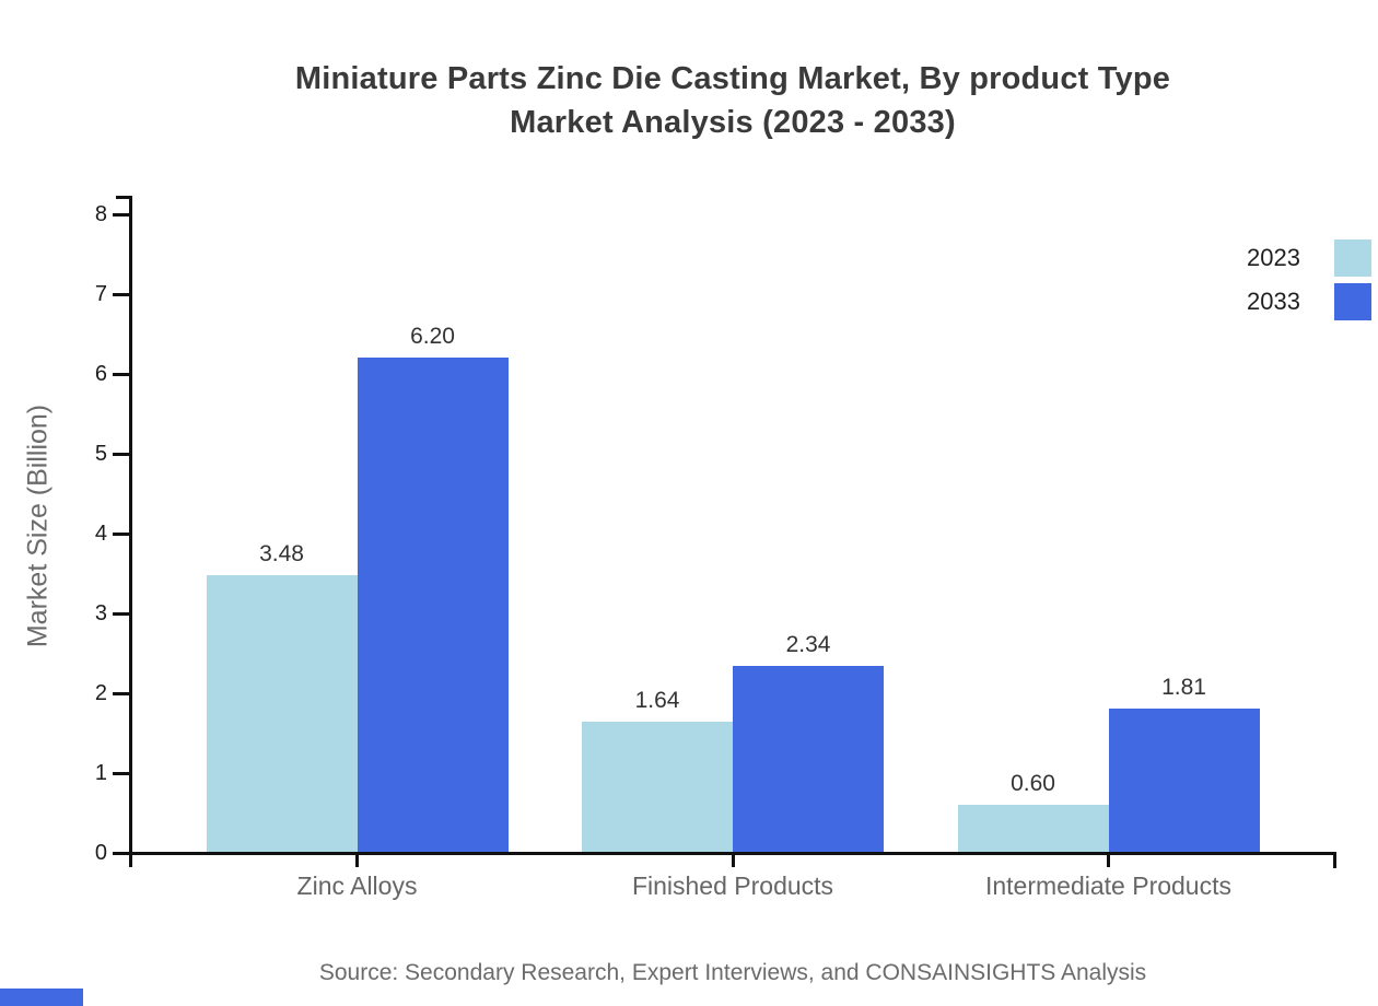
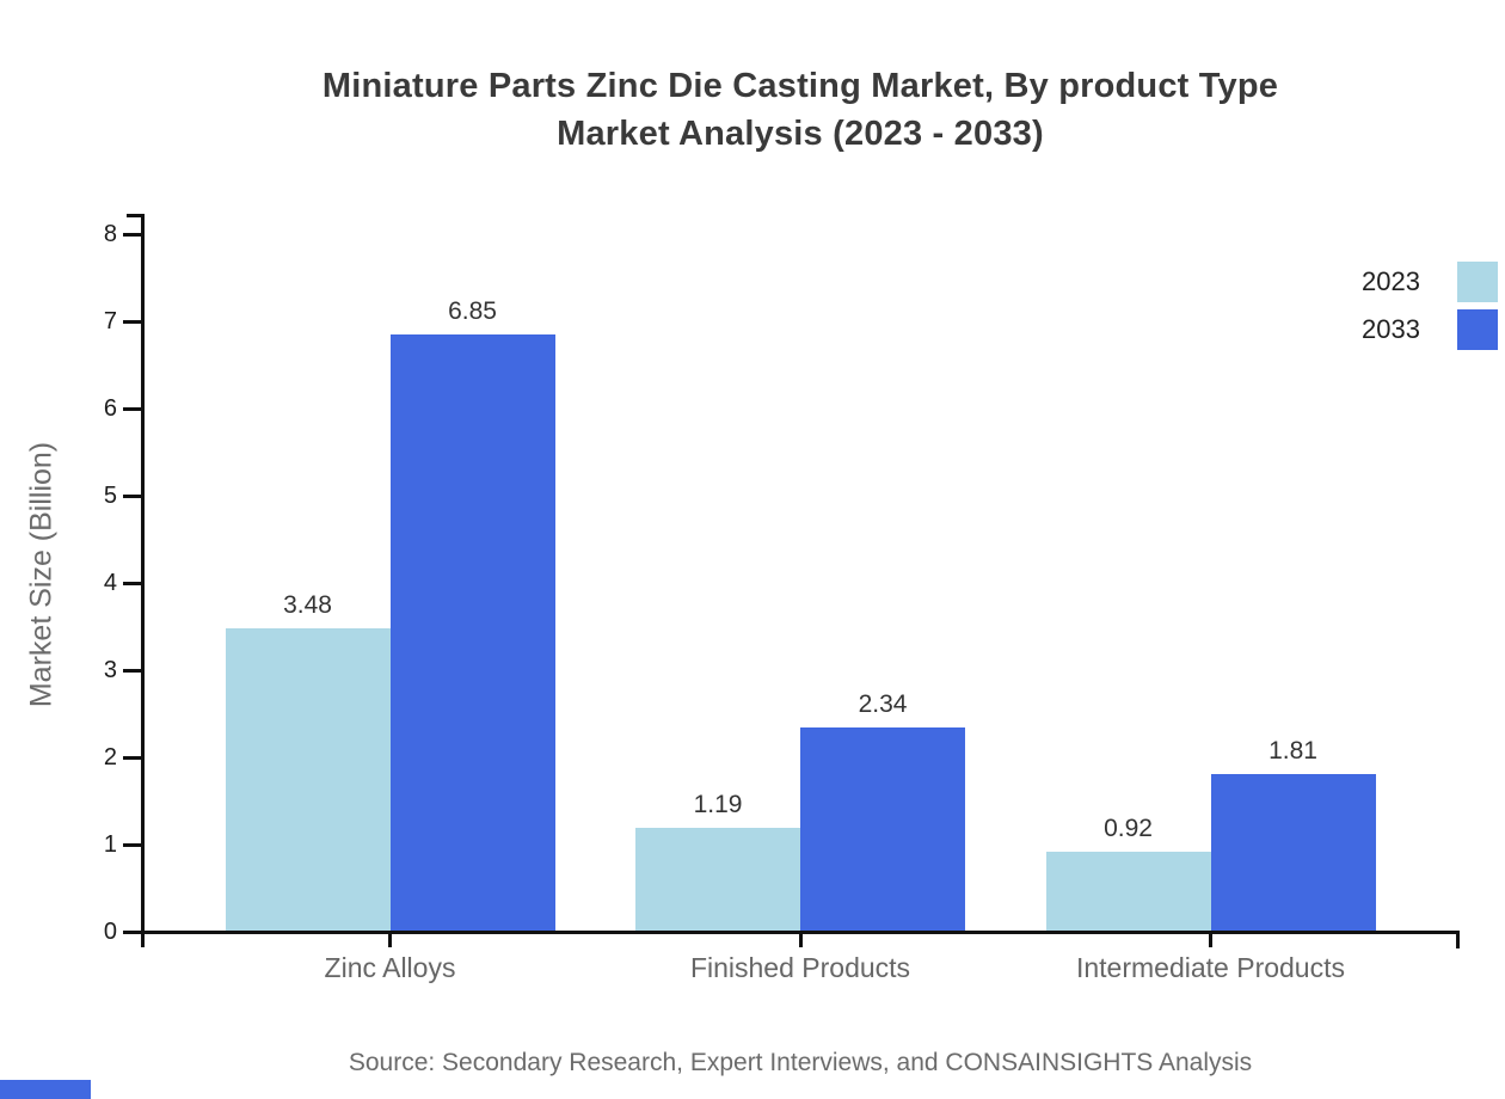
2033/Zinc Alloys: 6.20 -> 6.85
2023/Finished Products: 1.64 -> 1.19
2023/Intermediate Products: 0.60 -> 0.92
